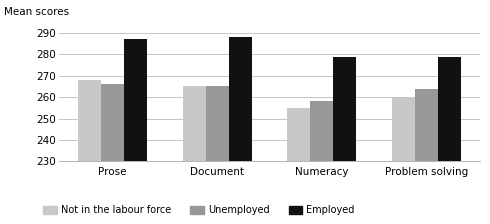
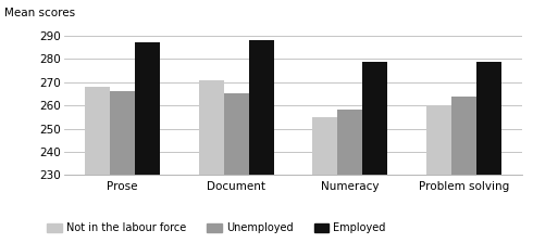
Not in the labour force/Document: 265 -> 271
